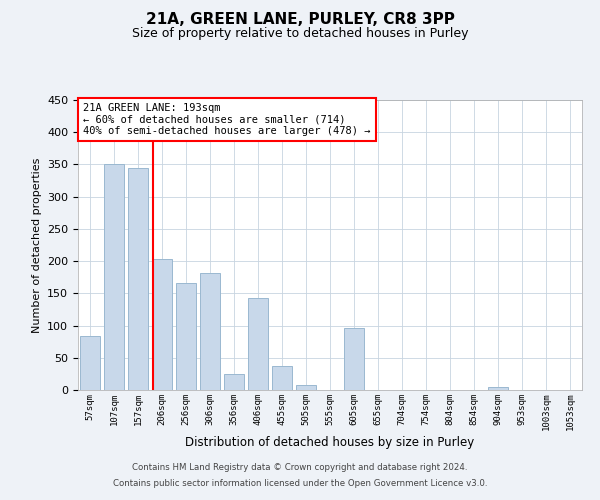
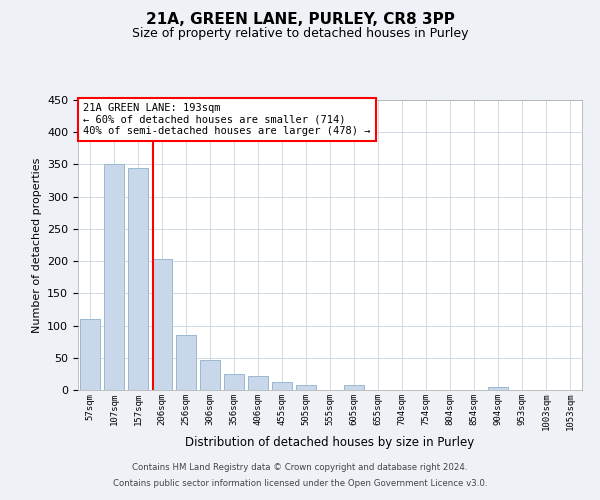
57sqm: 84 -> 110
256sqm: 166 -> 85
306sqm: 182 -> 47
406sqm: 142 -> 22
455sqm: 38 -> 12
605sqm: 96 -> 8
